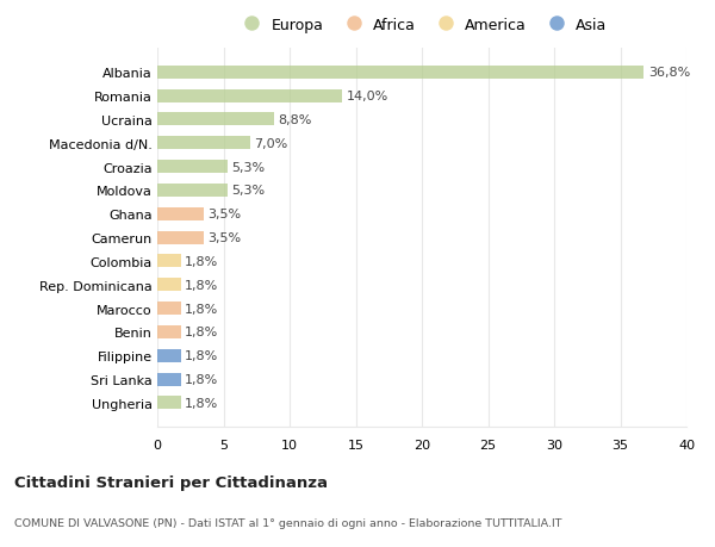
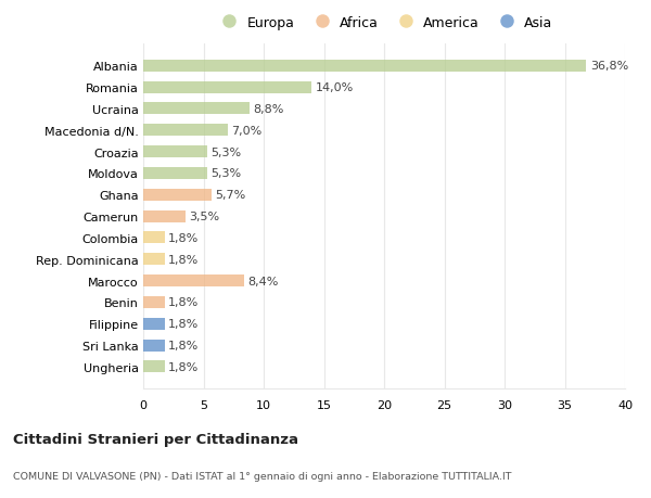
Ghana: 3,5% -> 5,7%
Marocco: 1,8% -> 8,4%
